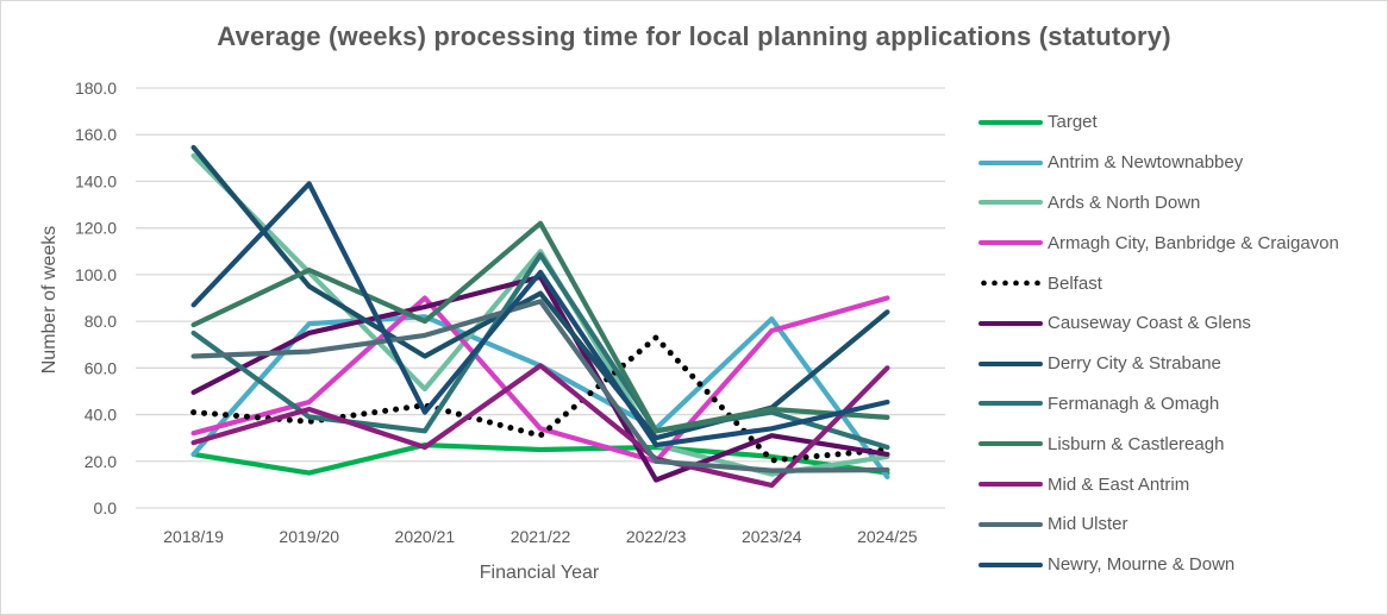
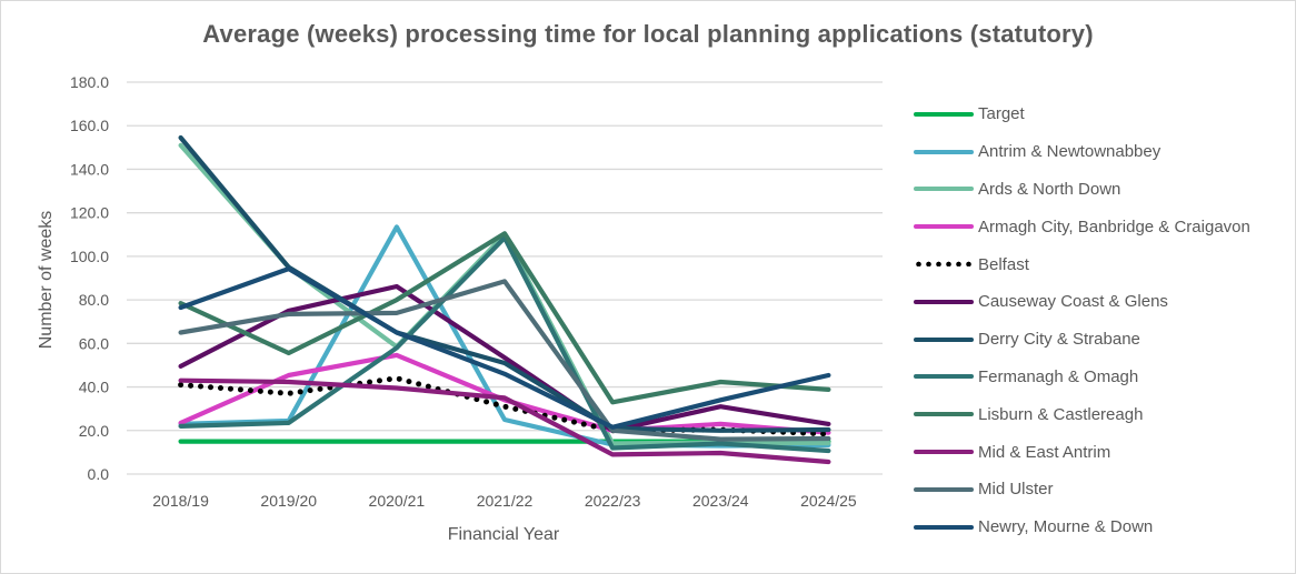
Target/2018/19: 23 -> 15
Armagh City, Banbridge & Craigavon/2018/19: 32 -> 24
Fermanagh & Omagh/2018/19: 75 -> 22
Mid & East Antrim/2018/19: 28 -> 43
Newry, Mourne & Down/2018/19: 87 -> 76
Antrim & Newtownabbey/2019/20: 79 -> 24
Ards & North Down/2019/20: 101 -> 95
Fermanagh & Omagh/2019/20: 39 -> 24
Lisburn & Castlereagh/2019/20: 102 -> 56
Mid Ulster/2019/20: 67 -> 74
Newry, Mourne & Down/2019/20: 139 -> 94
Target/2020/21: 27 -> 15
Antrim & Newtownabbey/2020/21: 82 -> 114
Ards & North Down/2020/21: 51 -> 58
Armagh City, Banbridge & Craigavon/2020/21: 90 -> 55
Fermanagh & Omagh/2020/21: 33 -> 58
Mid & East Antrim/2020/21: 26 -> 40
Newry, Mourne & Down/2020/21: 41 -> 65
Target/2021/22: 25 -> 15
Antrim & Newtownabbey/2021/22: 61 -> 25
Causeway Coast & Glens/2021/22: 99 -> 54
Derry City & Strabane/2021/22: 92 -> 51
Lisburn & Castlereagh/2021/22: 122 -> 110
Mid & East Antrim/2021/22: 61 -> 35
Newry, Mourne & Down/2021/22: 101 -> 46
Target/2022/23: 26 -> 15
Antrim & Newtownabbey/2022/23: 34 -> 14
Ards & North Down/2022/23: 27 -> 14
Belfast/2022/23: 73 -> 20
Causeway Coast & Glens/2022/23: 12 -> 20
Derry City & Strabane/2022/23: 30 -> 21
Fermanagh & Omagh/2022/23: 33 -> 12
Mid & East Antrim/2022/23: 21 -> 9
Newry, Mourne & Down/2022/23: 27 -> 22
Target/2023/24: 22 -> 15
Antrim & Newtownabbey/2023/24: 81 -> 13
Armagh City, Banbridge & Craigavon/2023/24: 76 -> 23
Derry City & Strabane/2023/24: 43 -> 20
Fermanagh & Omagh/2023/24: 41 -> 14
Ards & North Down/2024/25: 22 -> 14
Armagh City, Banbridge & Craigavon/2024/25: 90 -> 19
Belfast/2024/25: 25 -> 18
Derry City & Strabane/2024/25: 84 -> 20
Fermanagh & Omagh/2024/25: 26 -> 11
Mid & East Antrim/2024/25: 60 -> 6
